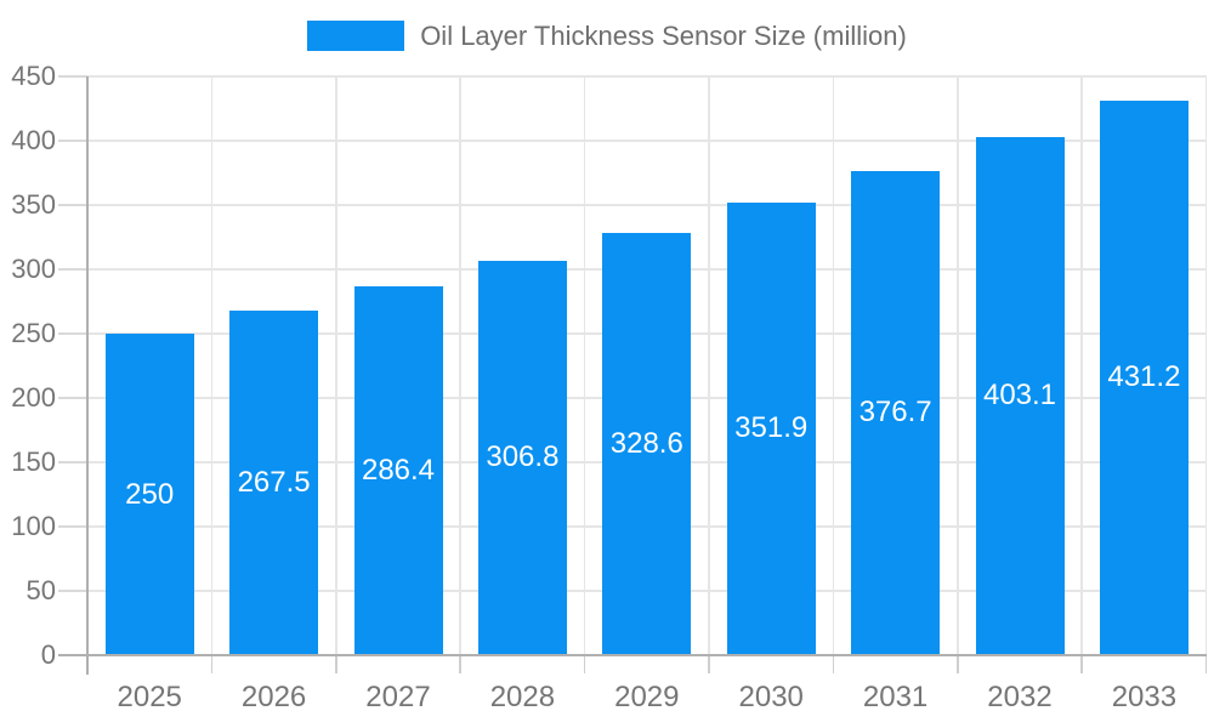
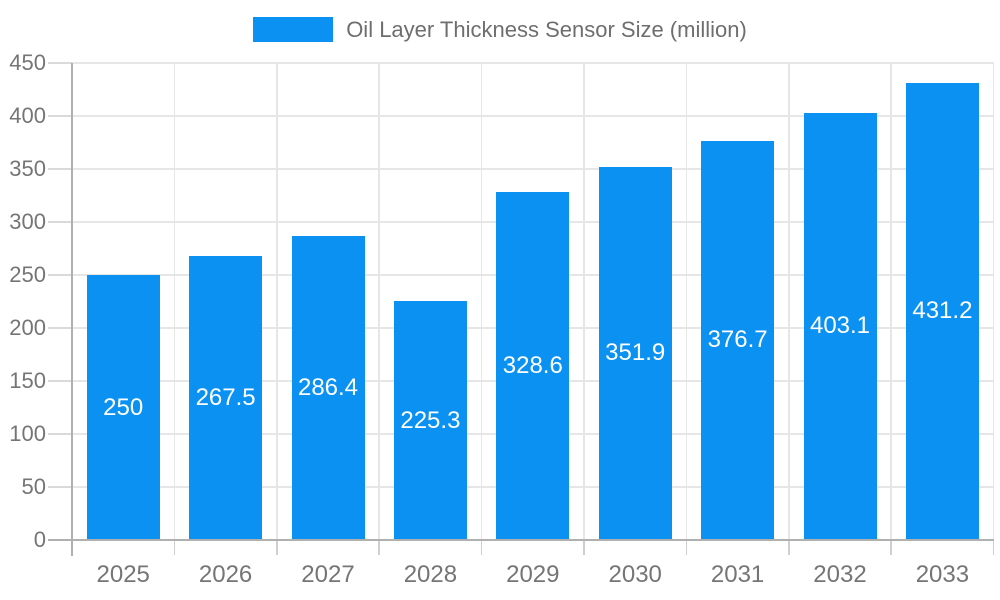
2028: 306.8 -> 225.3
